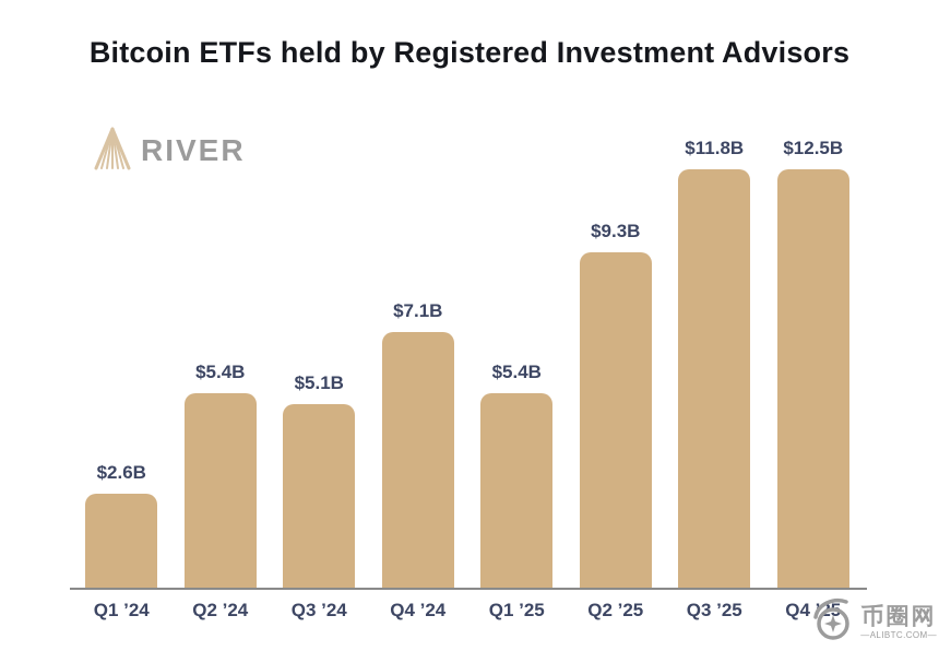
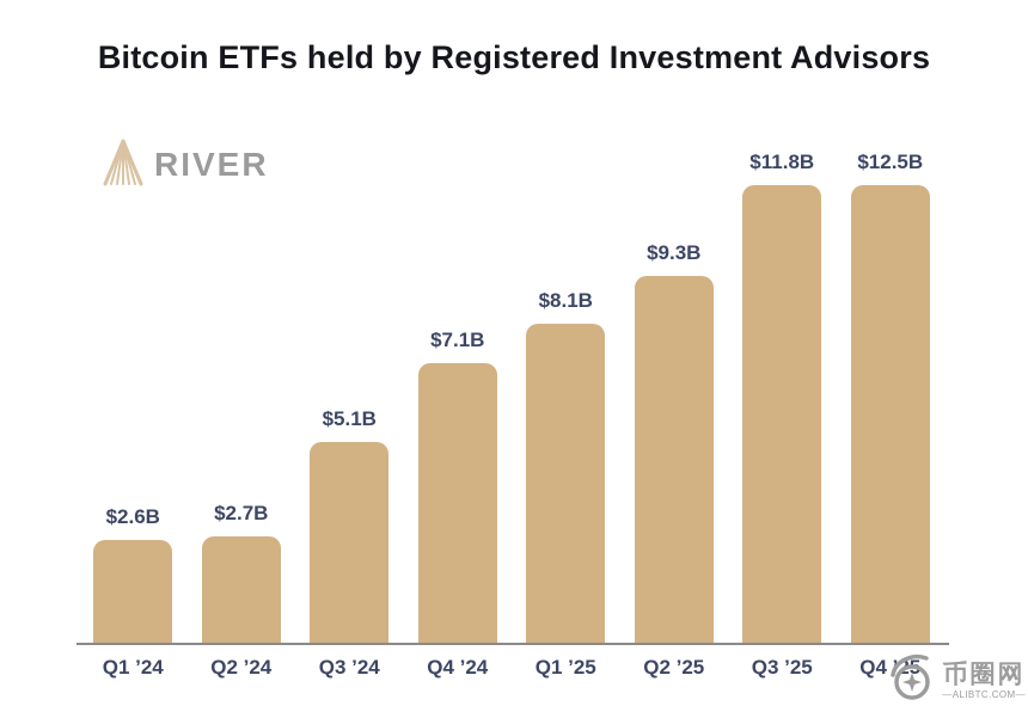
Q2 ’24: $5.4B -> $2.7B
Q1 ’25: $5.4B -> $8.1B
